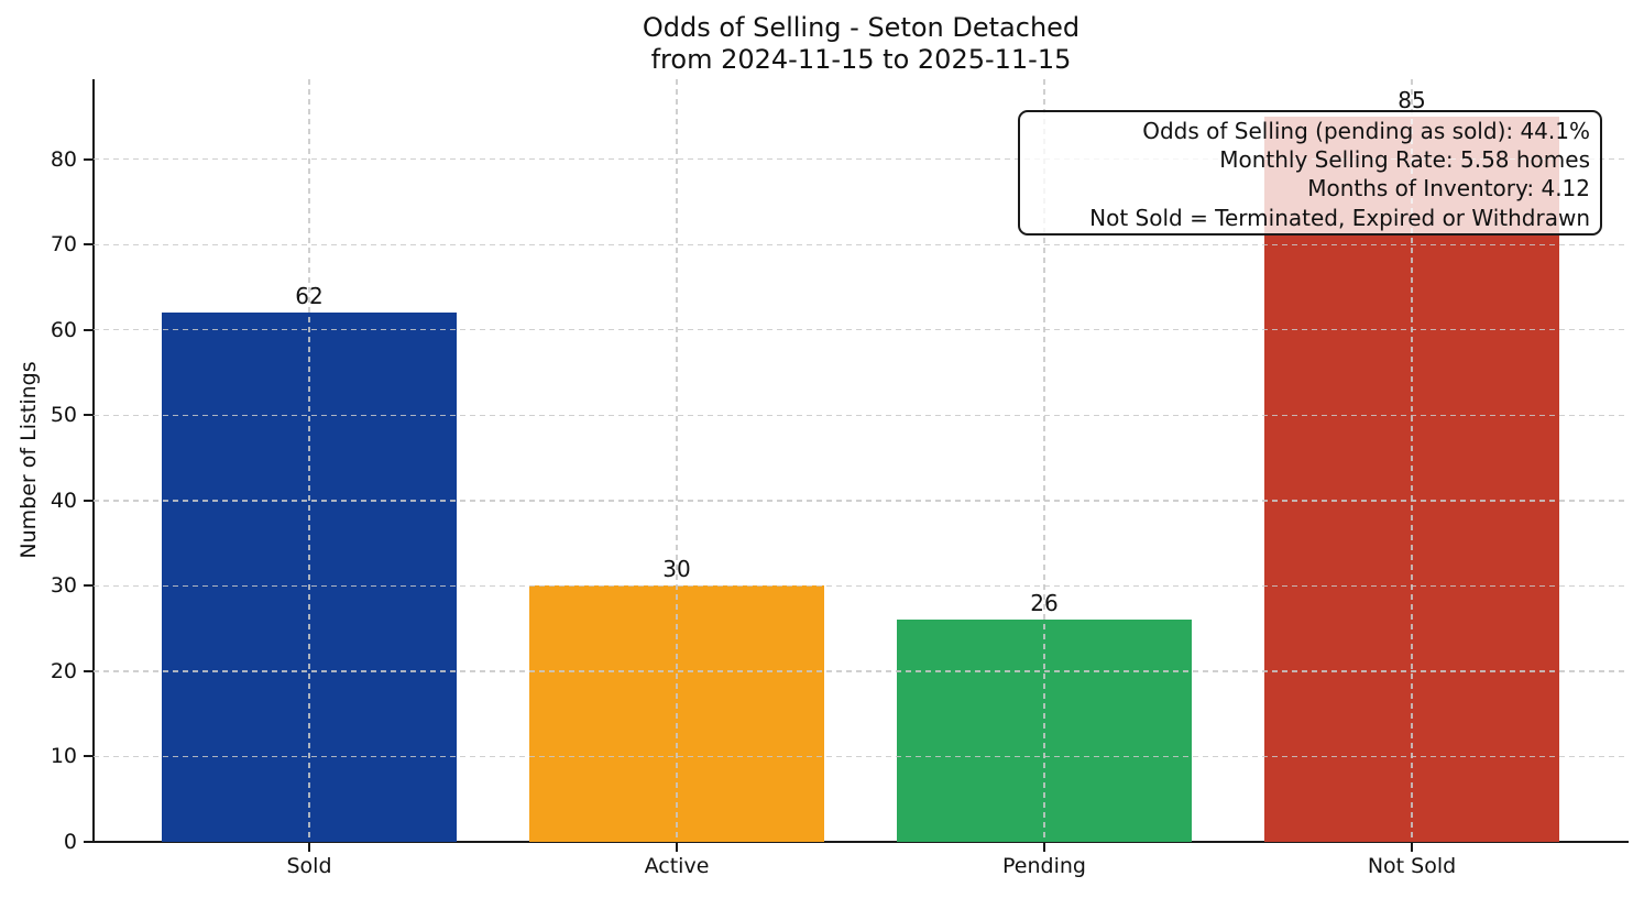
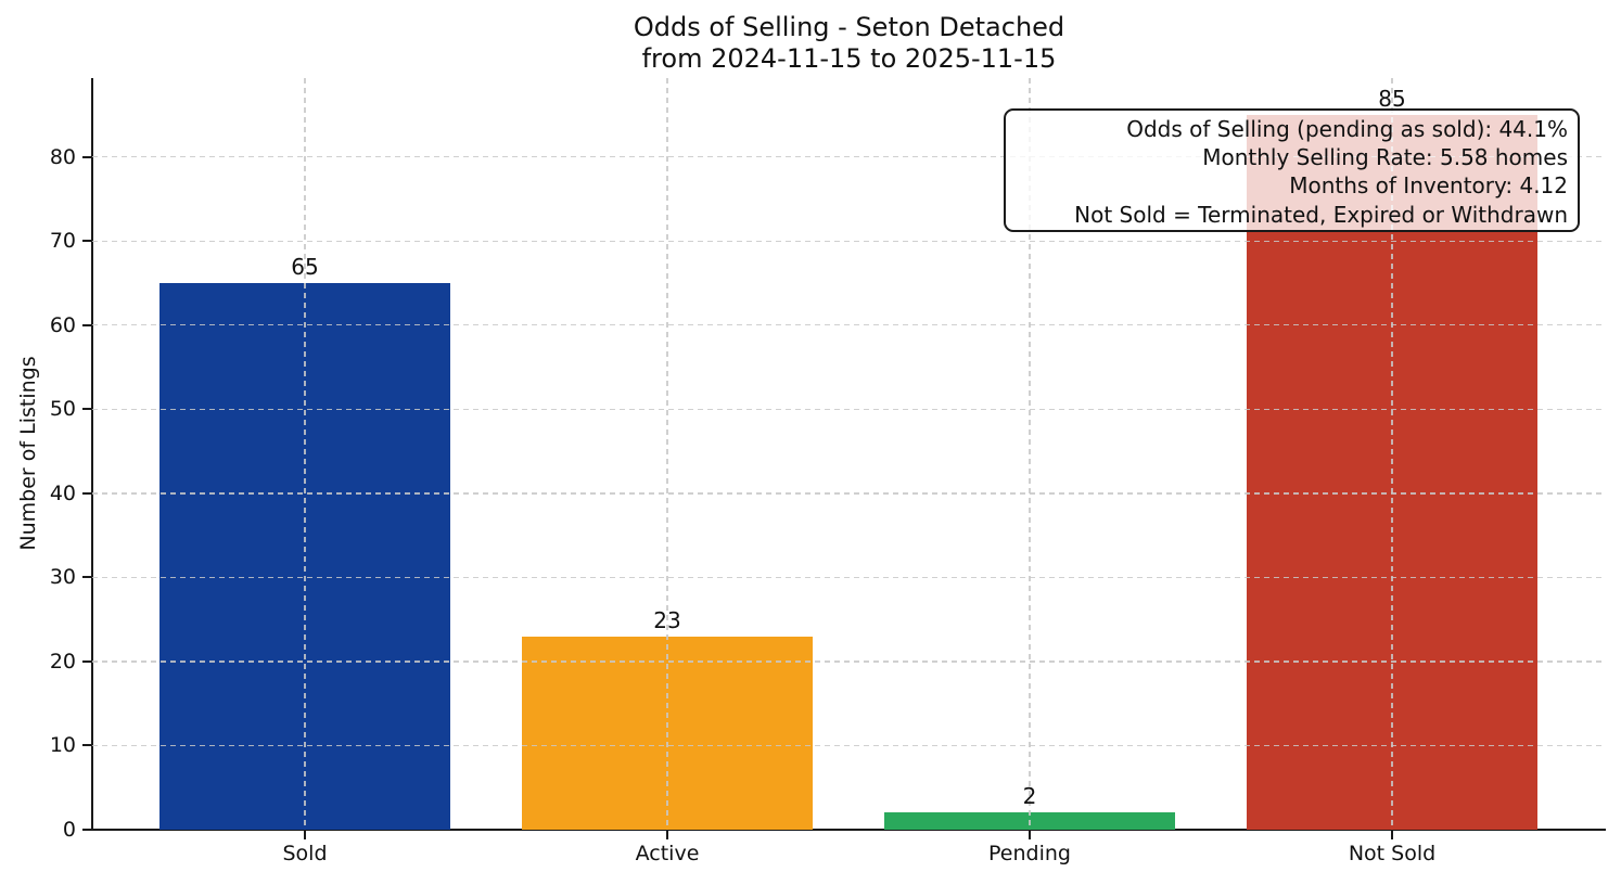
Sold: 62 -> 65
Active: 30 -> 23
Pending: 26 -> 2
